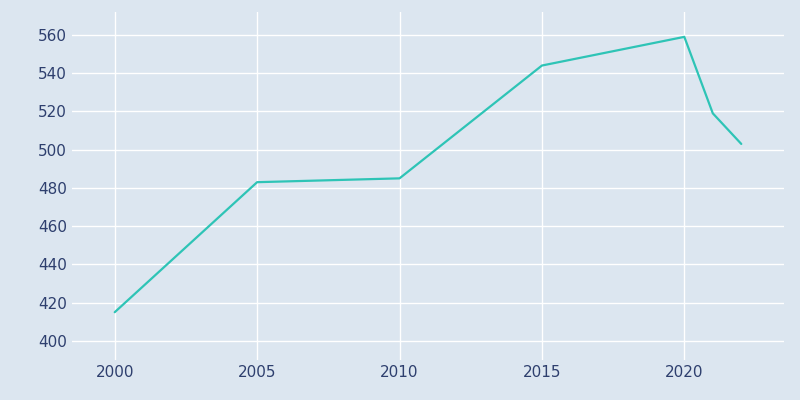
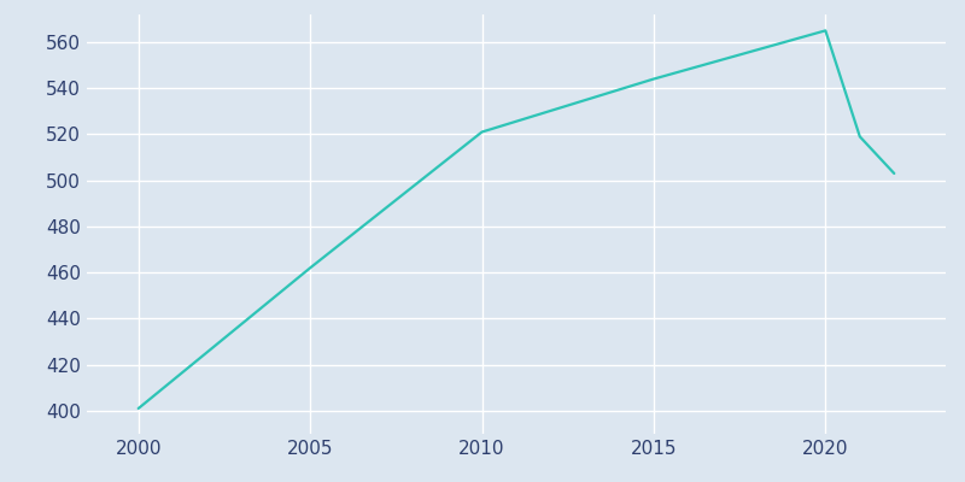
2000: 415 -> 401
2005: 483 -> 462
2010: 485 -> 521
2020: 559 -> 565
